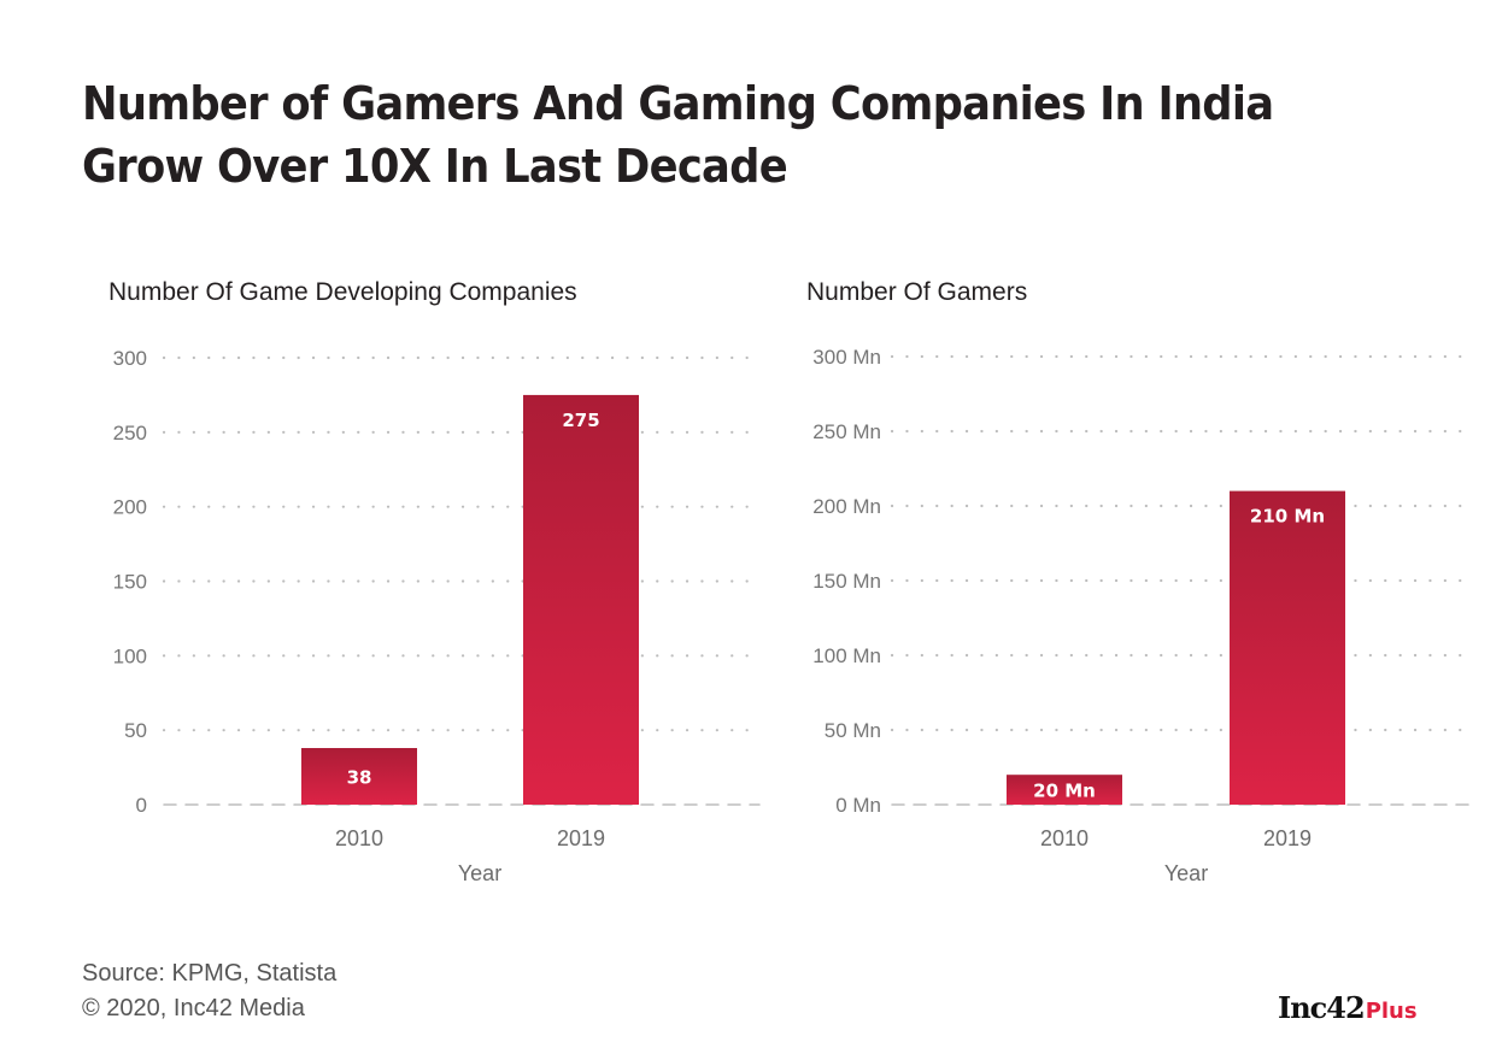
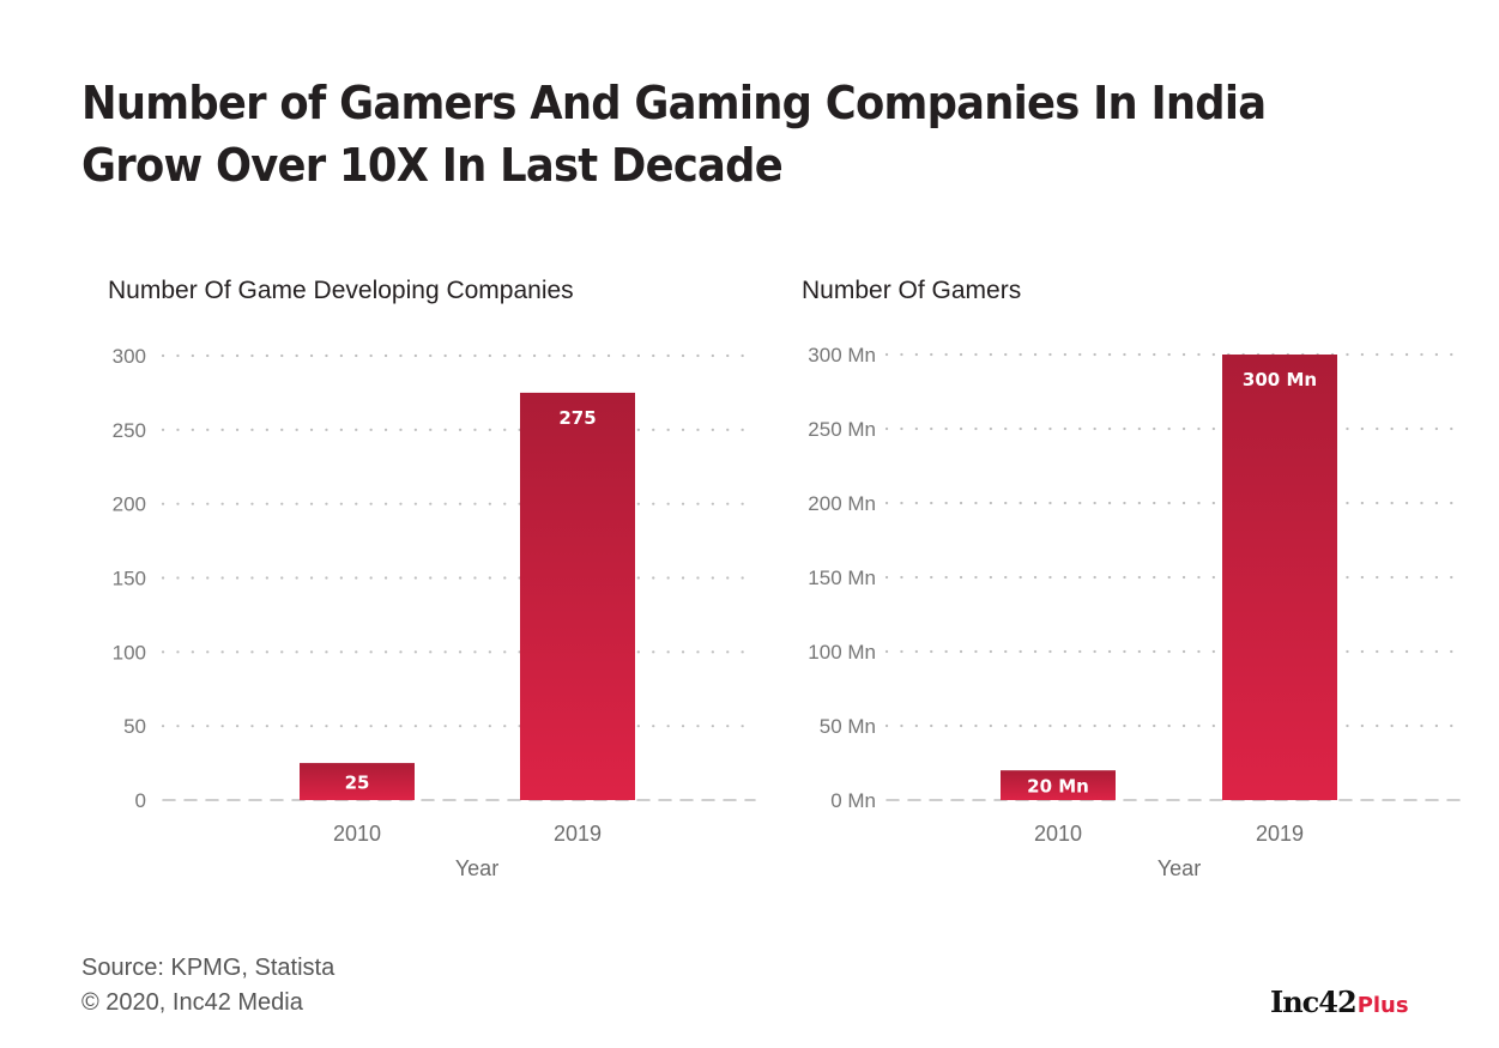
Number Of Game Developing Companies/2010: 38 -> 25
Number Of Gamers/2019: 210 -> 300
